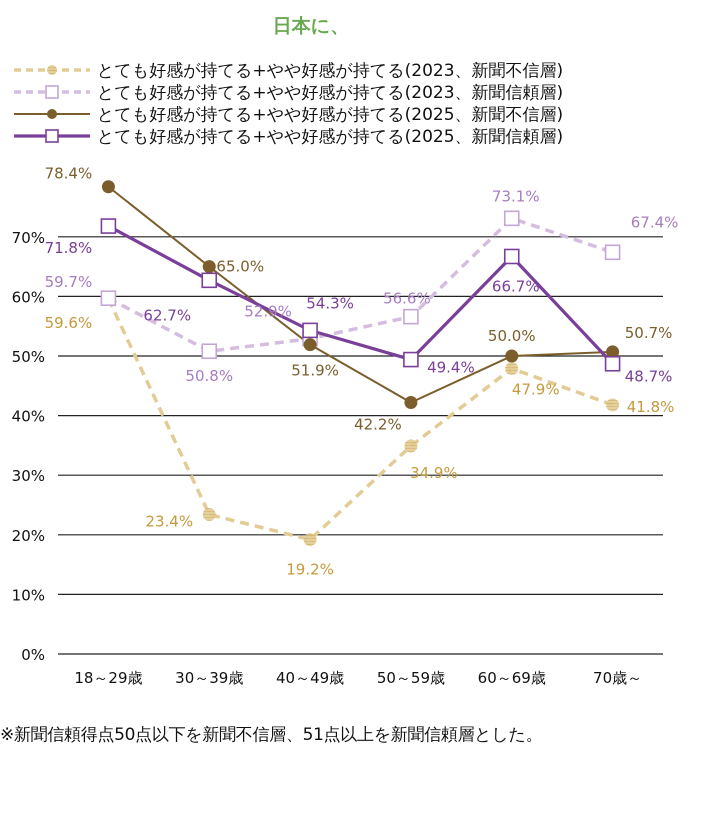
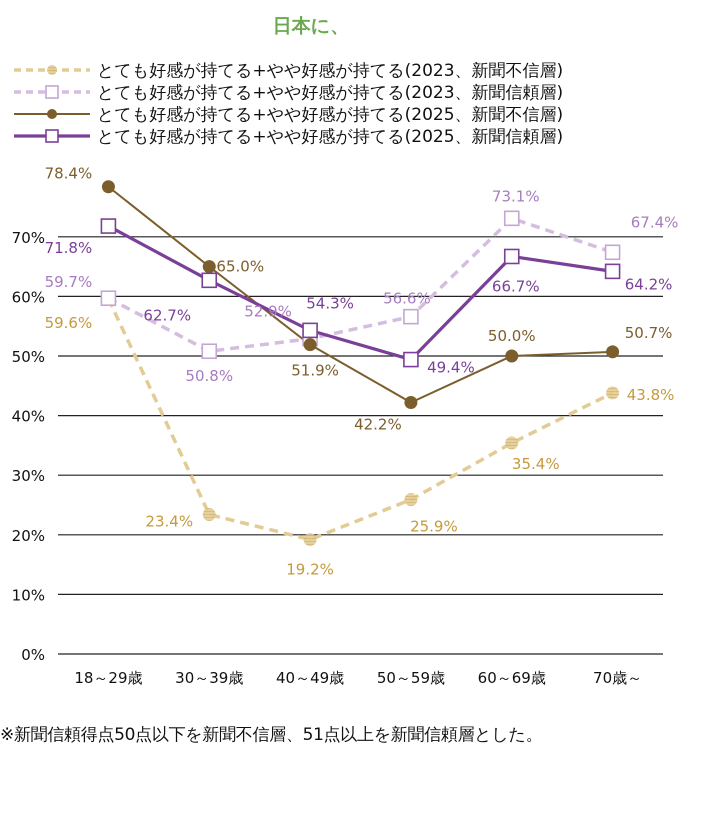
とても好感が持てる+やや好感が持てる(2023、新聞不信層)/50～59歳: 34.9% -> 25.9%
とても好感が持てる+やや好感が持てる(2023、新聞不信層)/60～69歳: 47.9% -> 35.4%
とても好感が持てる+やや好感が持てる(2023、新聞不信層)/70歳～: 41.8% -> 43.8%
とても好感が持てる+やや好感が持てる(2025、新聞信頼層)/70歳～: 48.7% -> 64.2%
